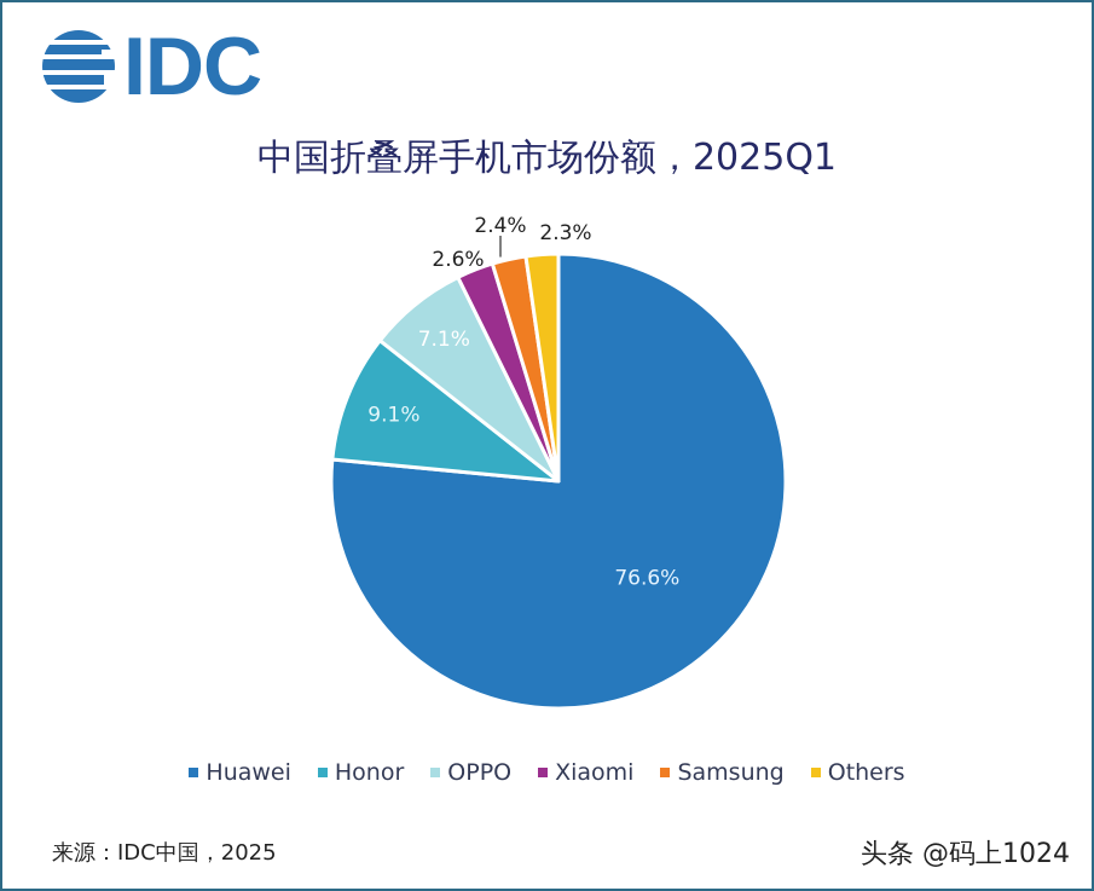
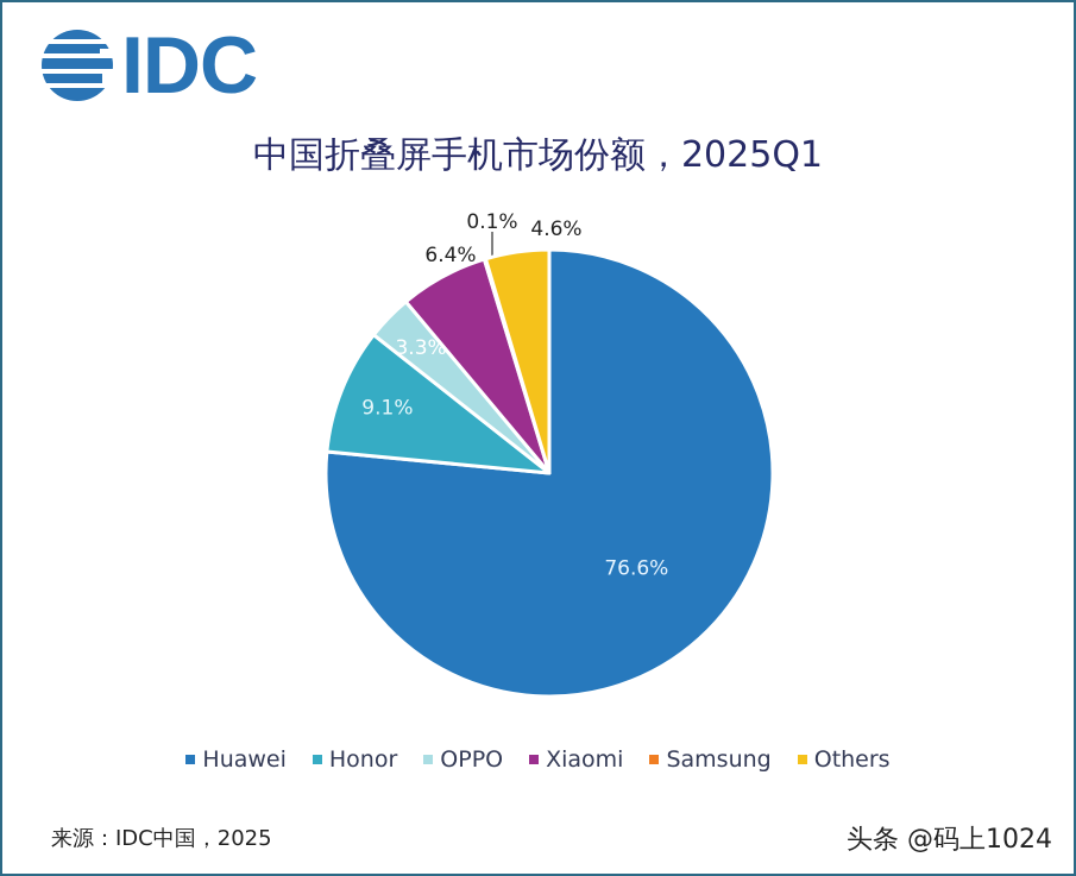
OPPO: 7.1% -> 3.3%
Xiaomi: 2.6% -> 6.4%
Samsung: 2.4% -> 0.1%
Others: 2.3% -> 4.6%
